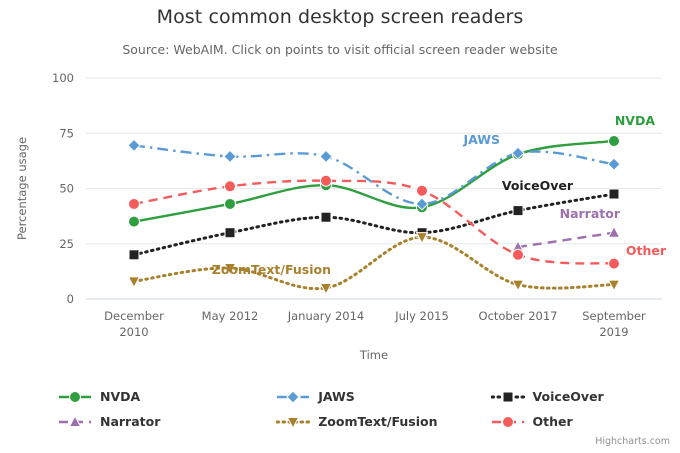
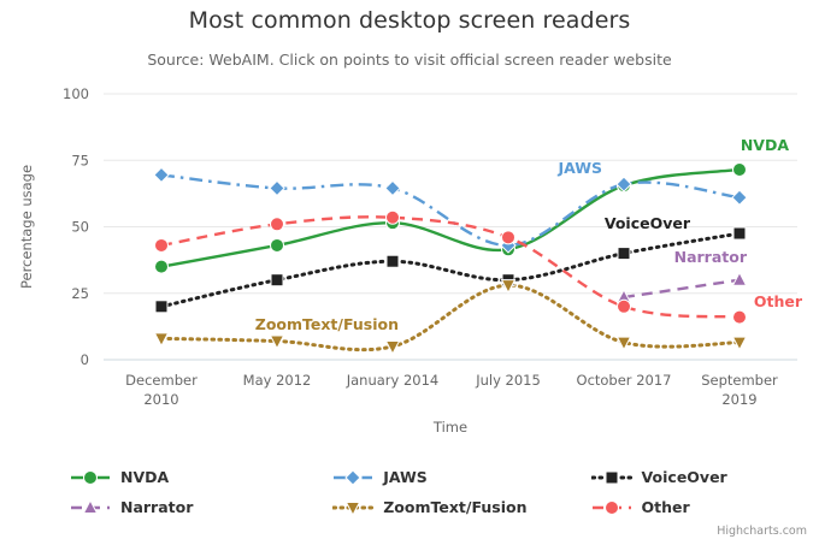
ZoomText/Fusion/May 2012: 14 -> 7
Other/July 2015: 49 -> 46
